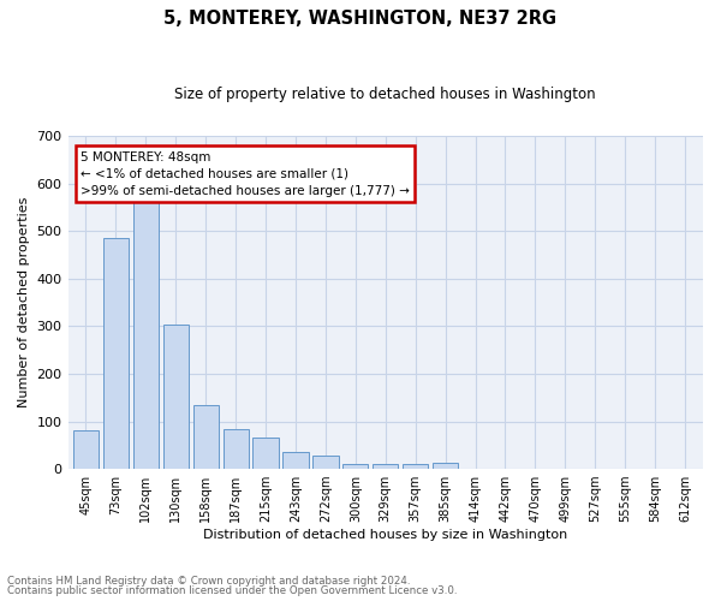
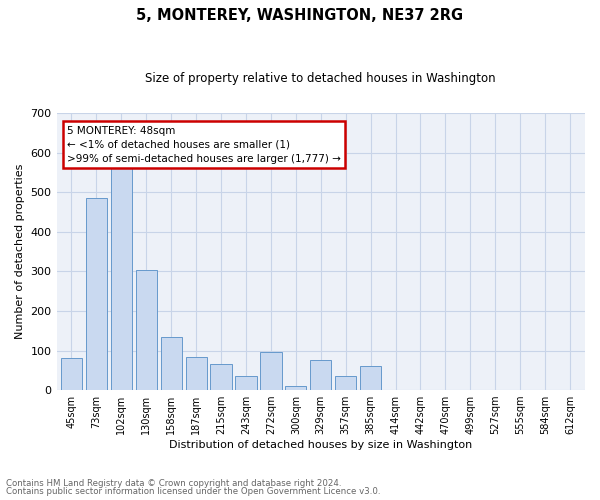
272sqm: 28 -> 95
329sqm: 10 -> 75
357sqm: 10 -> 35
385sqm: 13 -> 60
